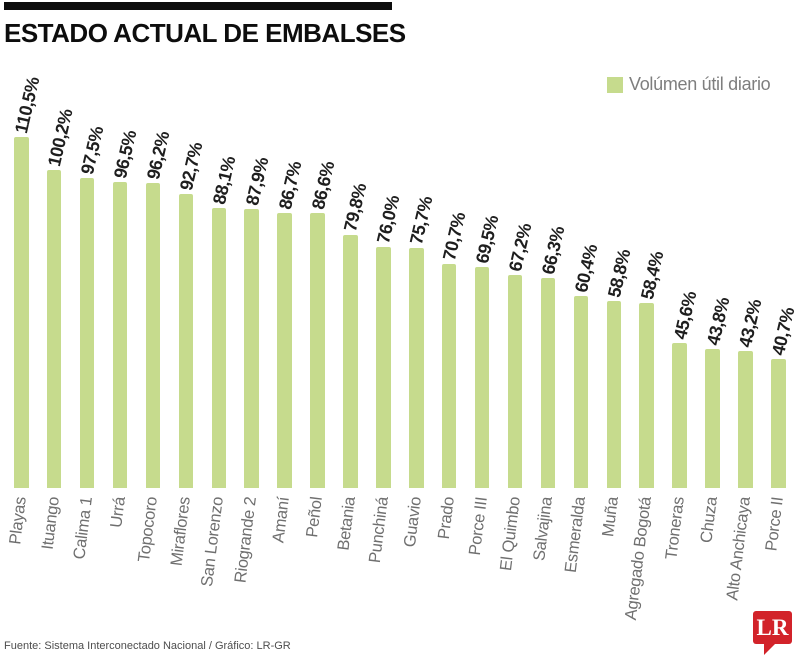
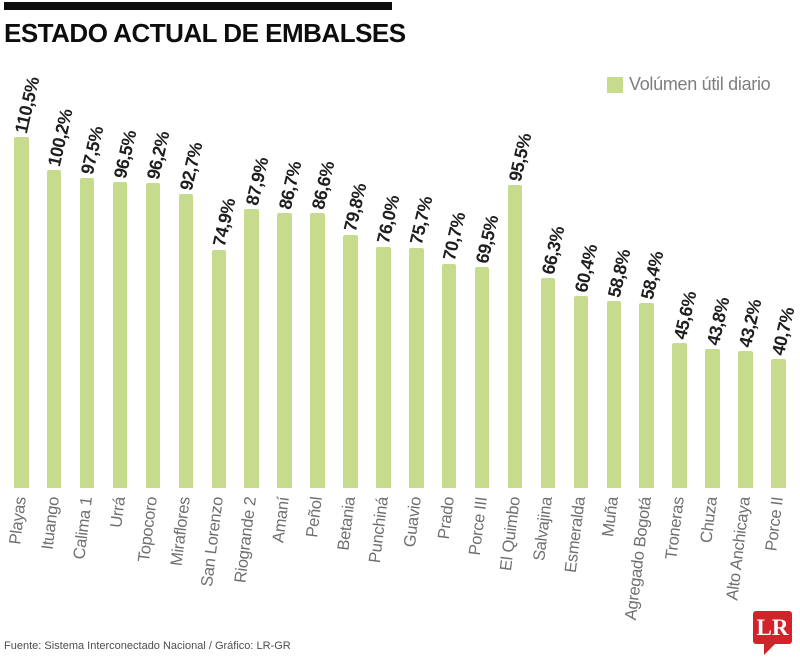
San Lorenzo: 88,1% -> 74,9%
El Quimbo: 67,2% -> 95,5%
